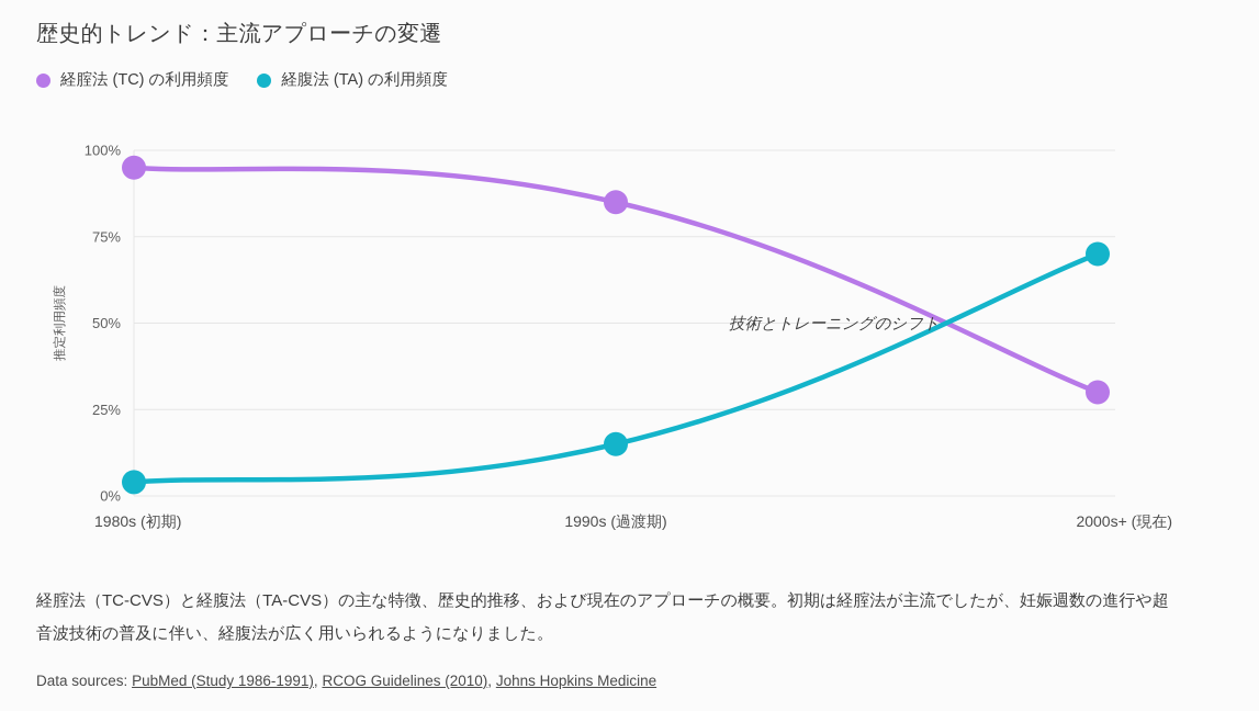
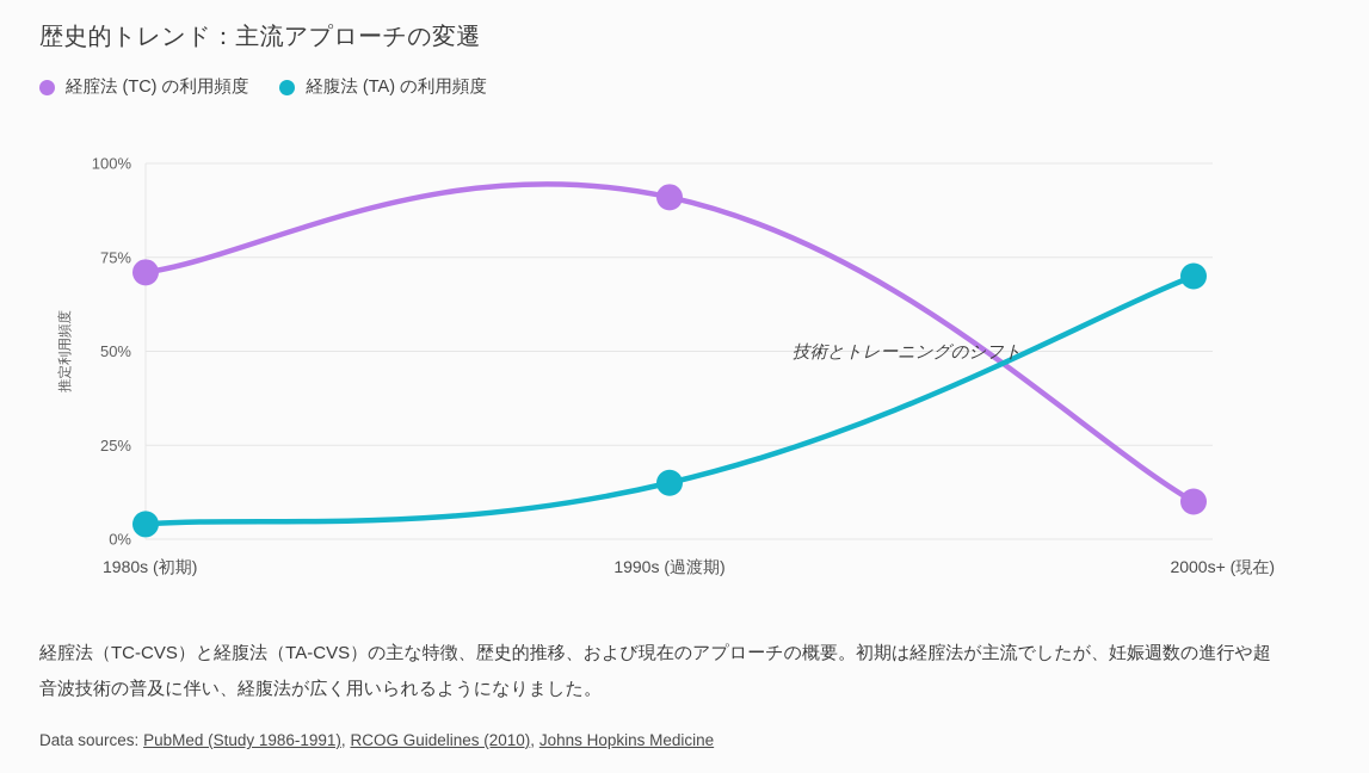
経腟法 (TC) の利用頻度/1980s (初期): 95% -> 71%
経腟法 (TC) の利用頻度/1990s (過渡期): 85% -> 91%
経腟法 (TC) の利用頻度/2000s+ (現在): 30% -> 10%
